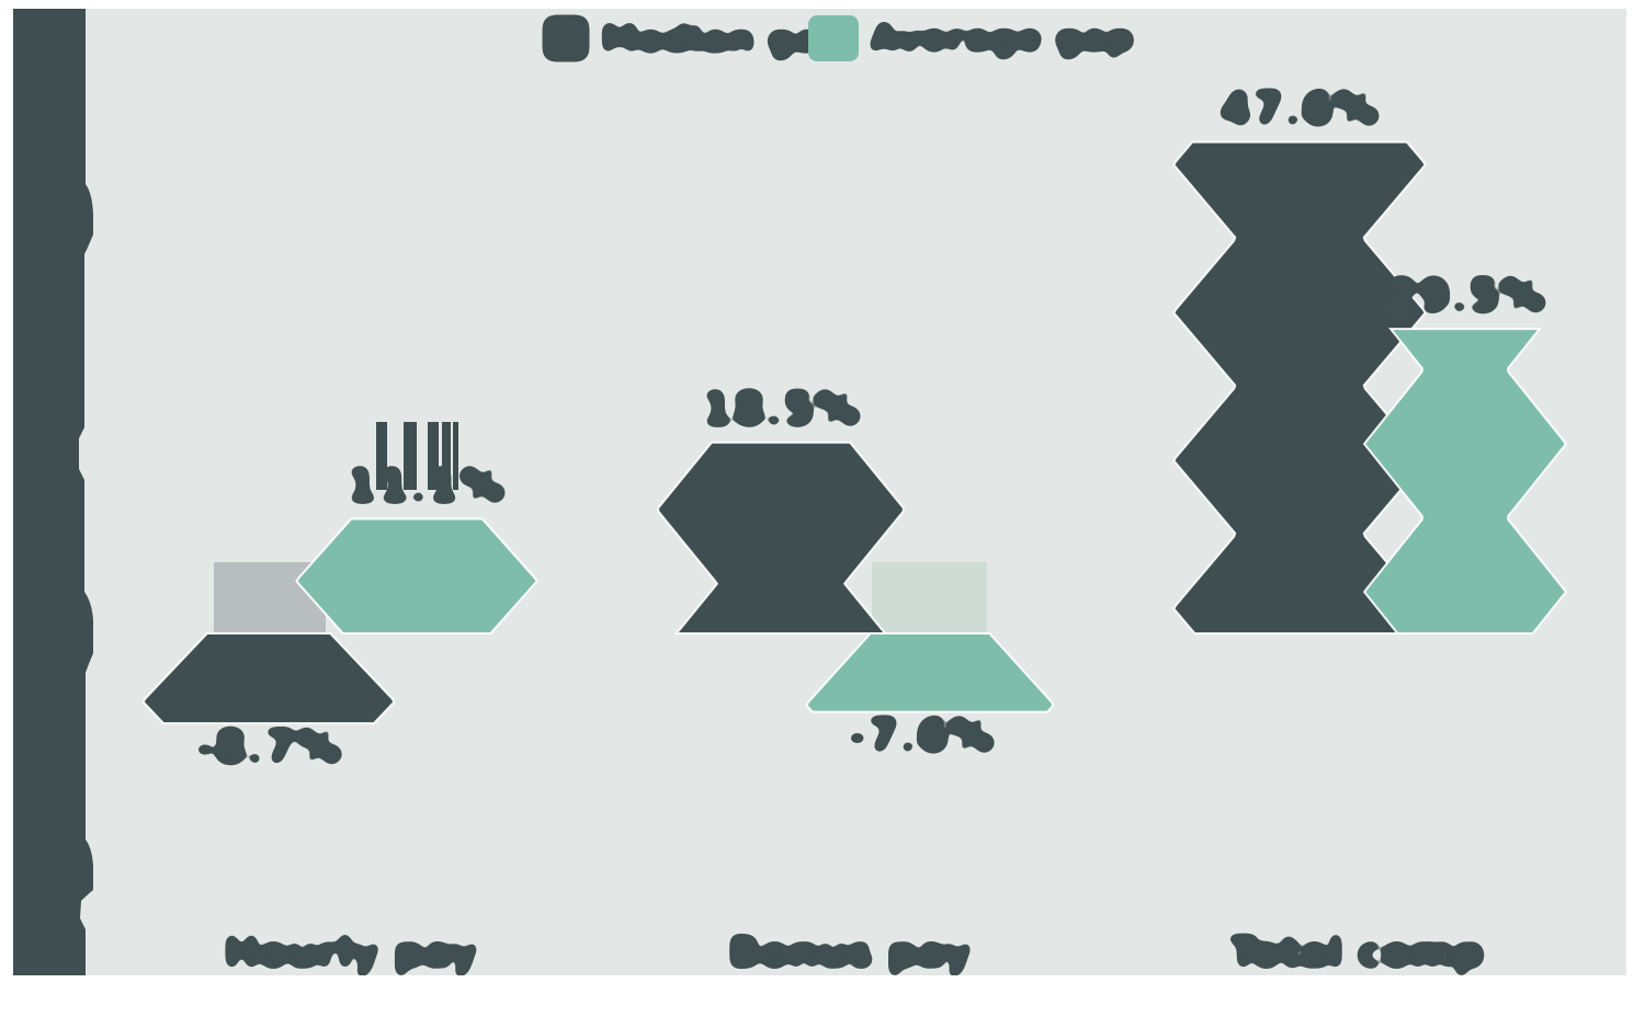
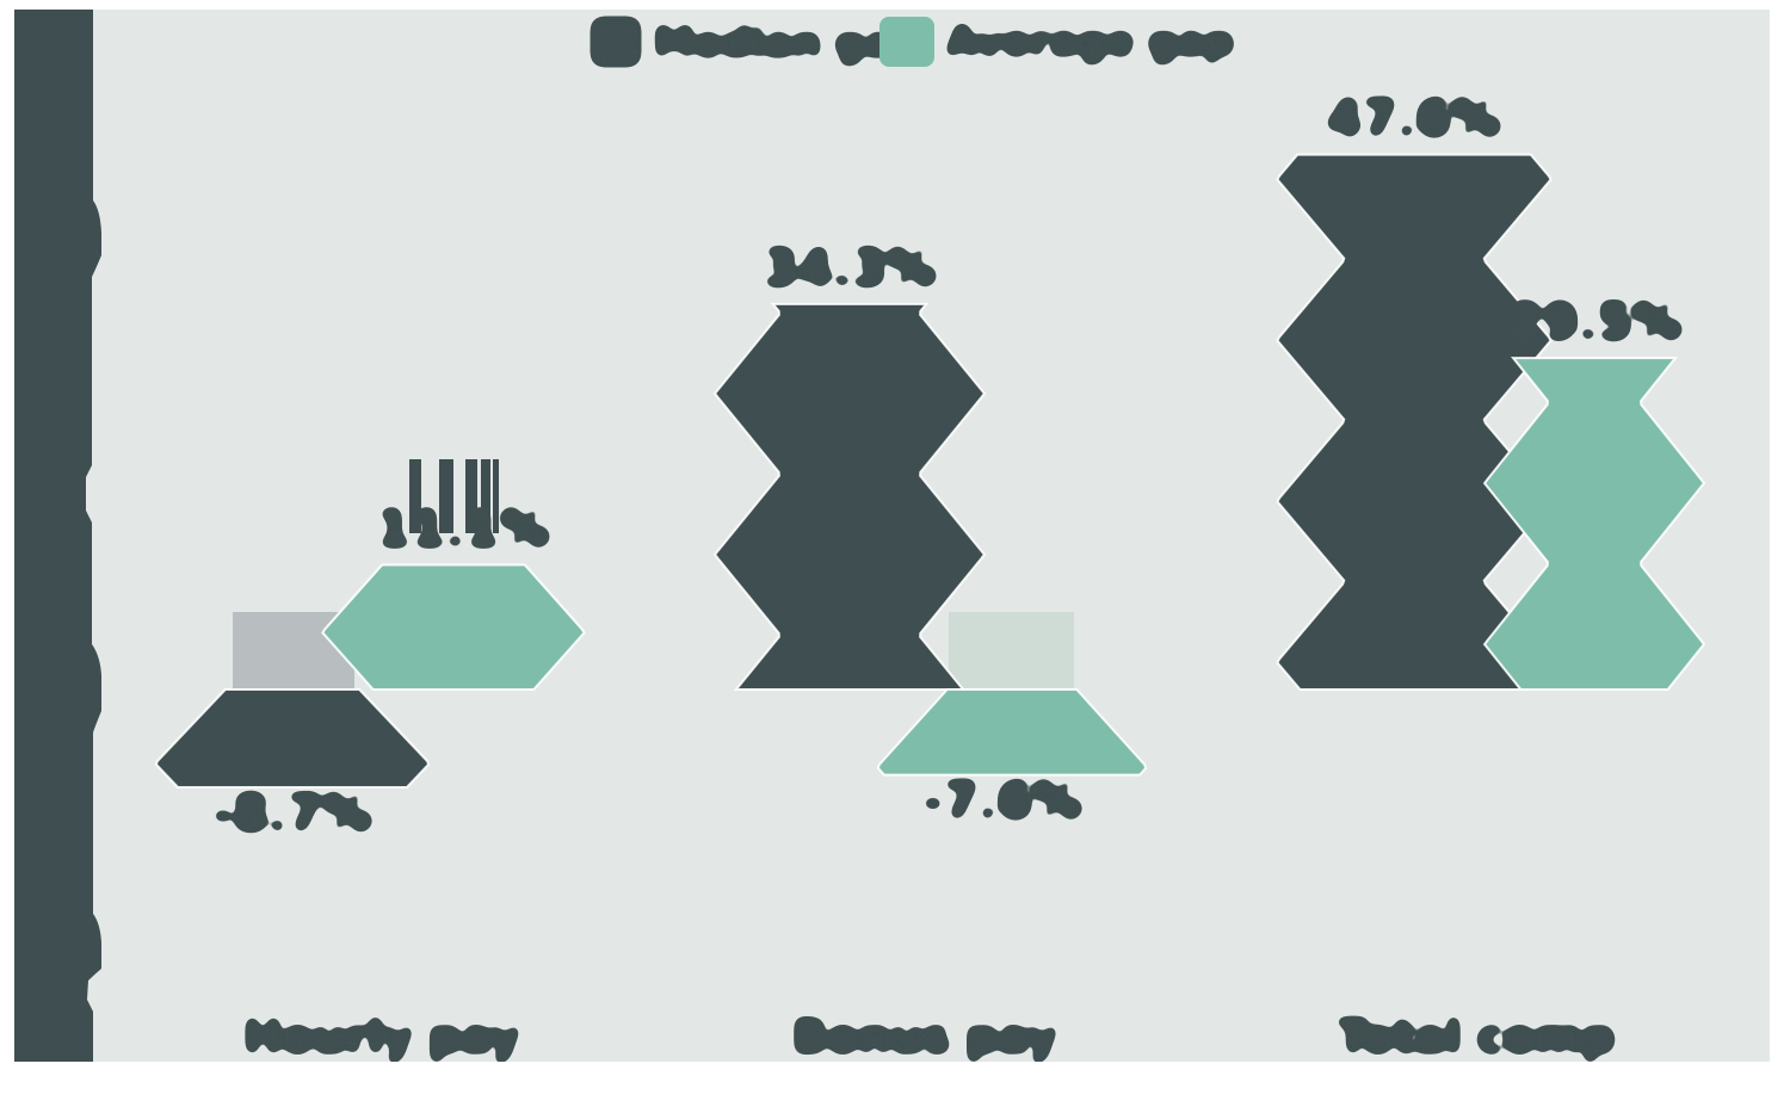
Median gap/Bonus pay: 18.5% -> 34.3%
